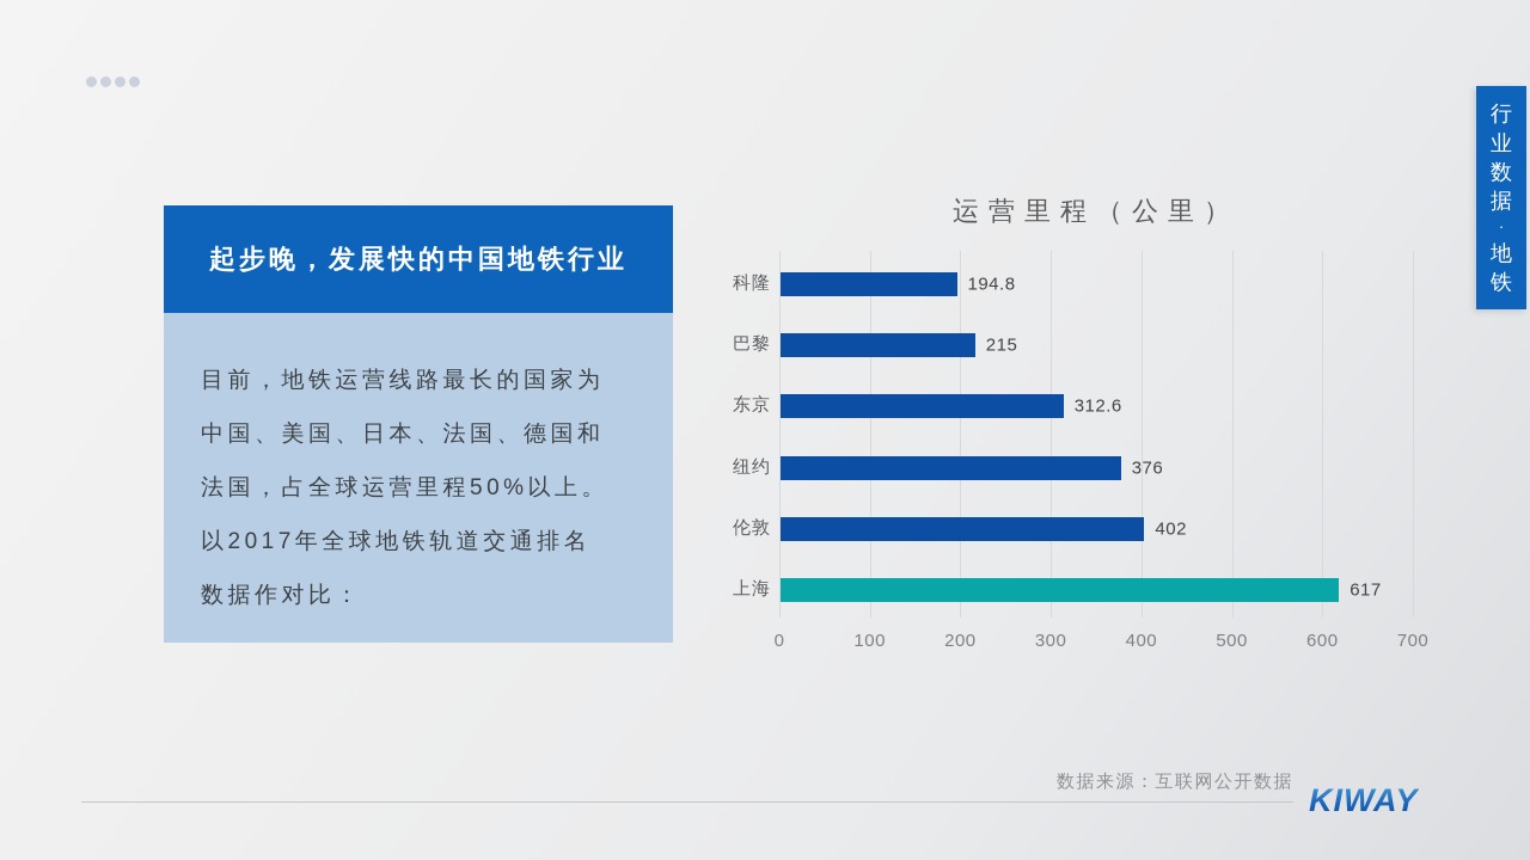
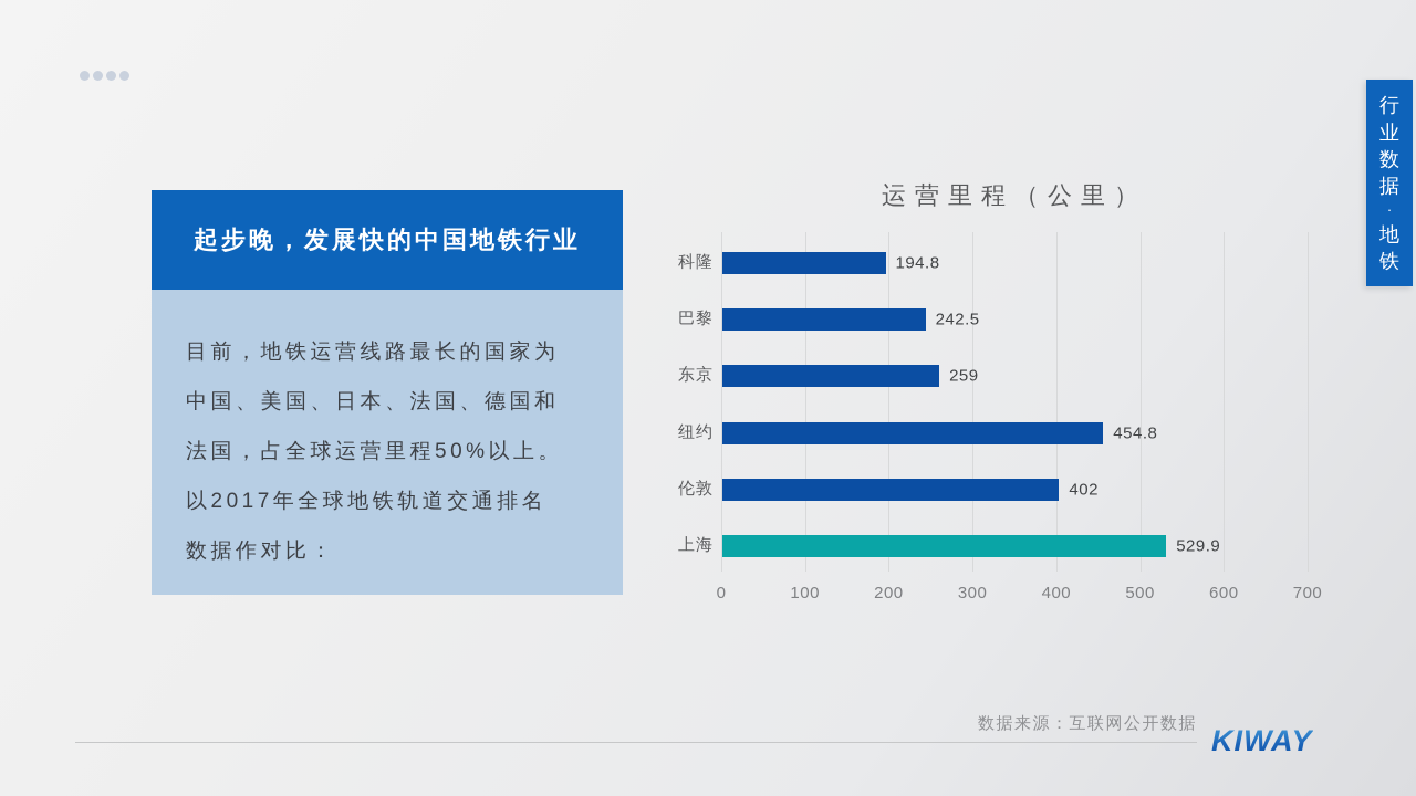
巴黎: 215 -> 242.5
东京: 312.6 -> 259
纽约: 376 -> 454.8
上海: 617 -> 529.9
